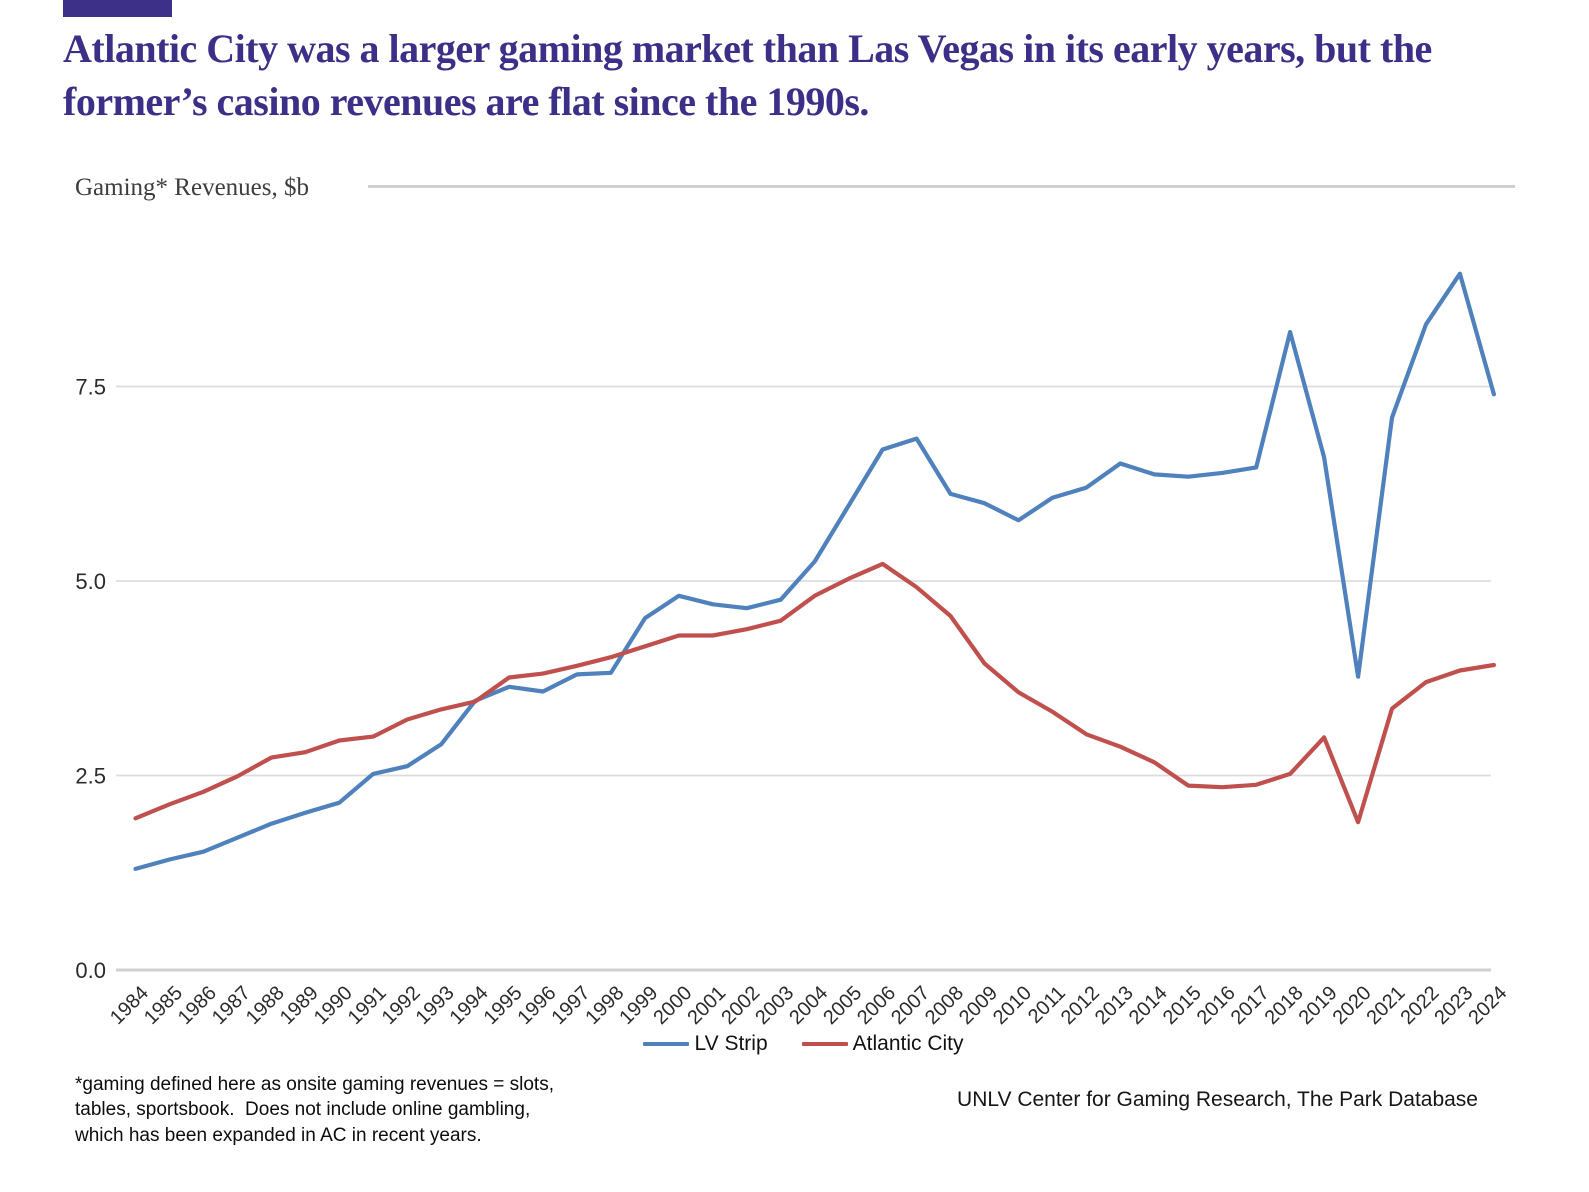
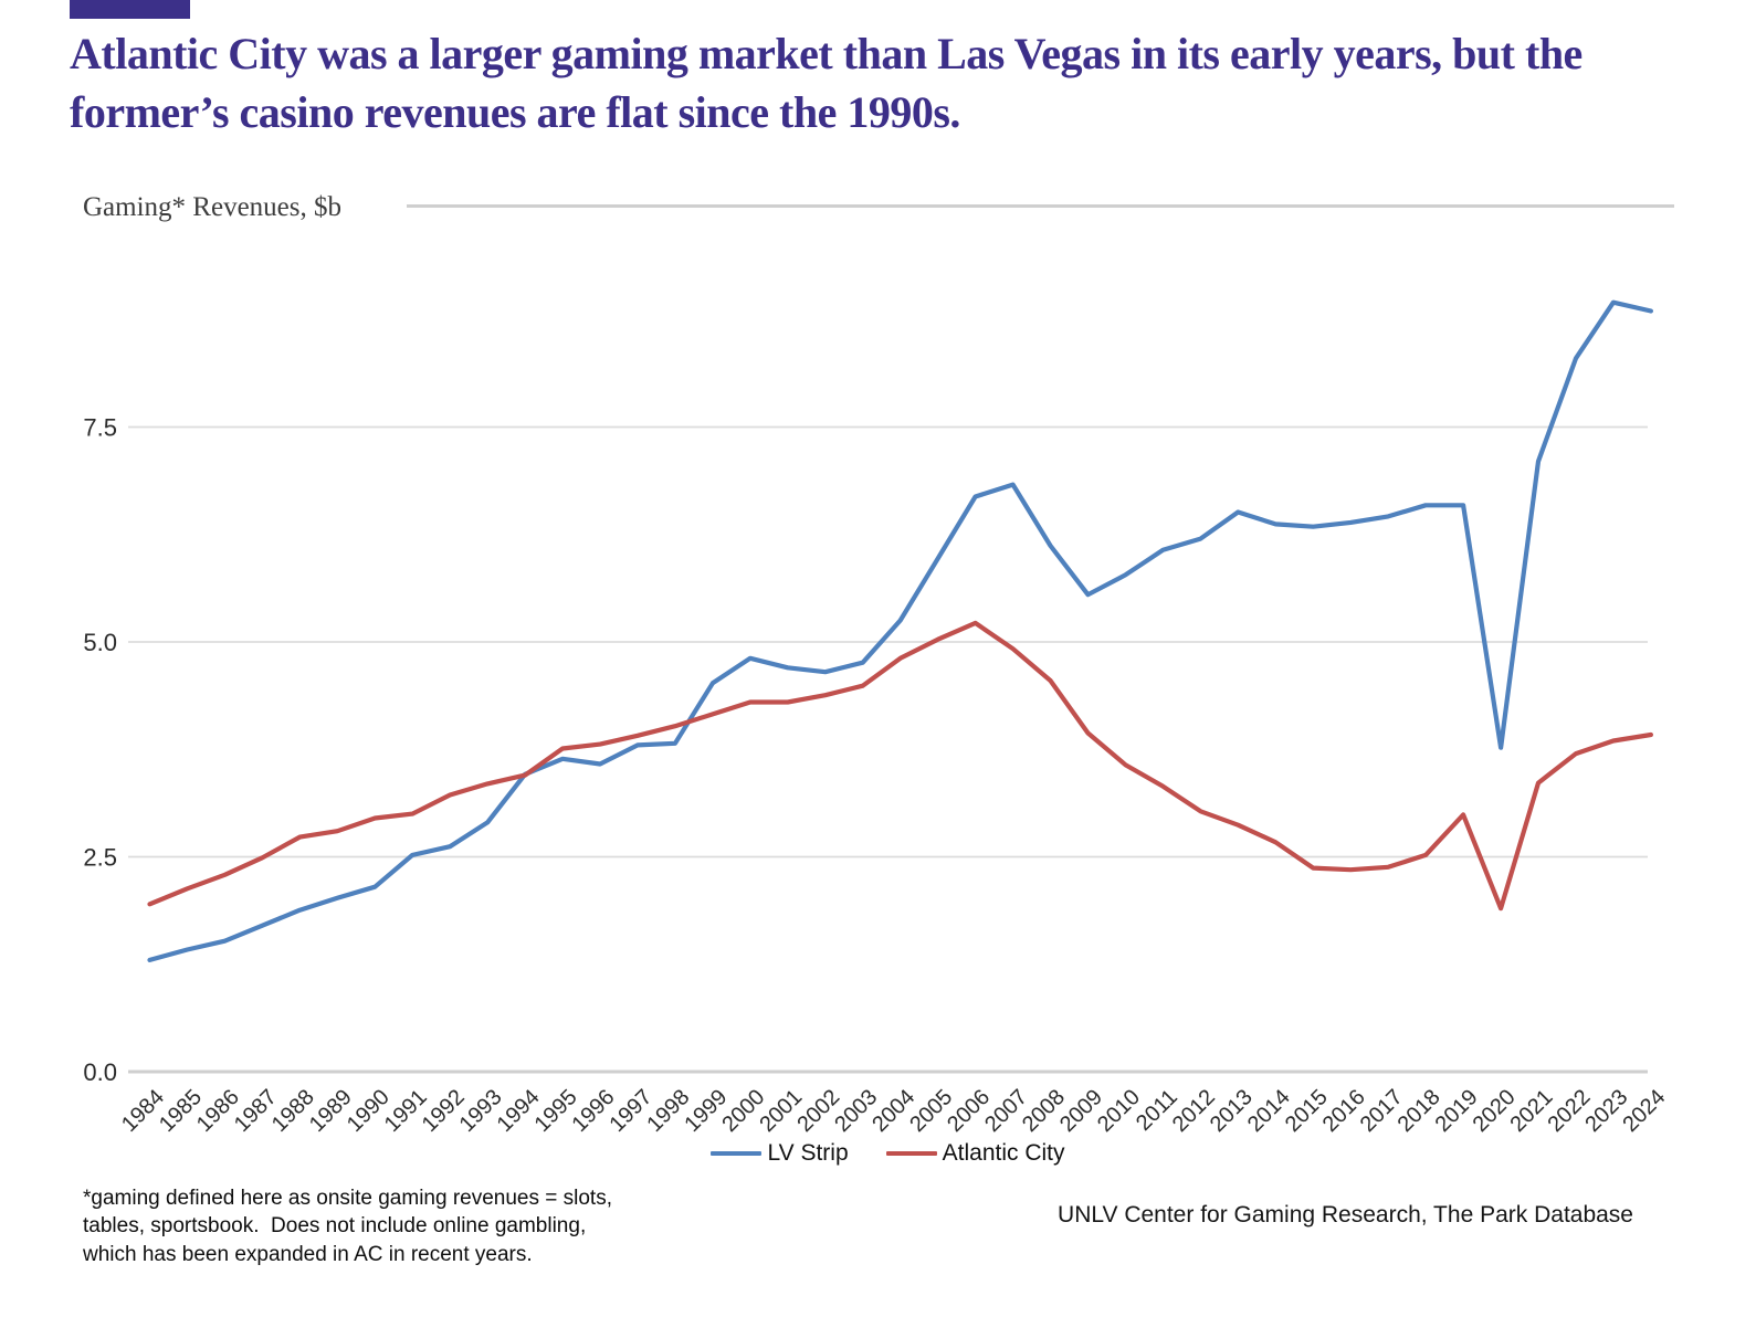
LV Strip/2009: 6.0 -> 5.5
LV Strip/2018: 8.2 -> 6.6
LV Strip/2024: 7.4 -> 8.8
